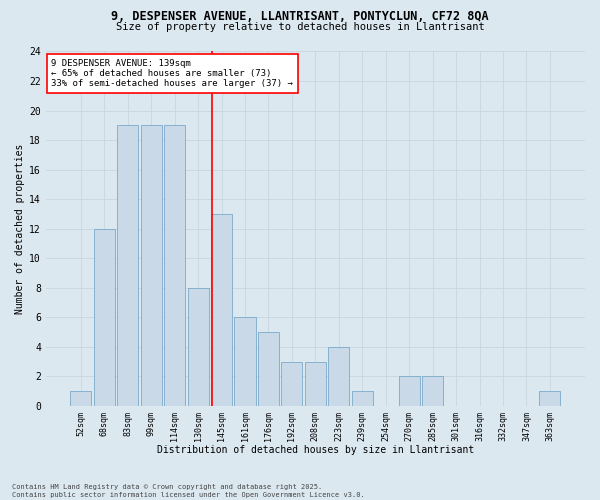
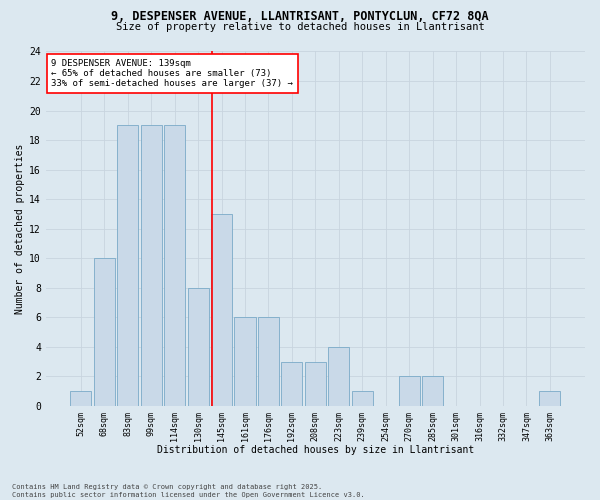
68sqm: 12 -> 10
176sqm: 5 -> 6
